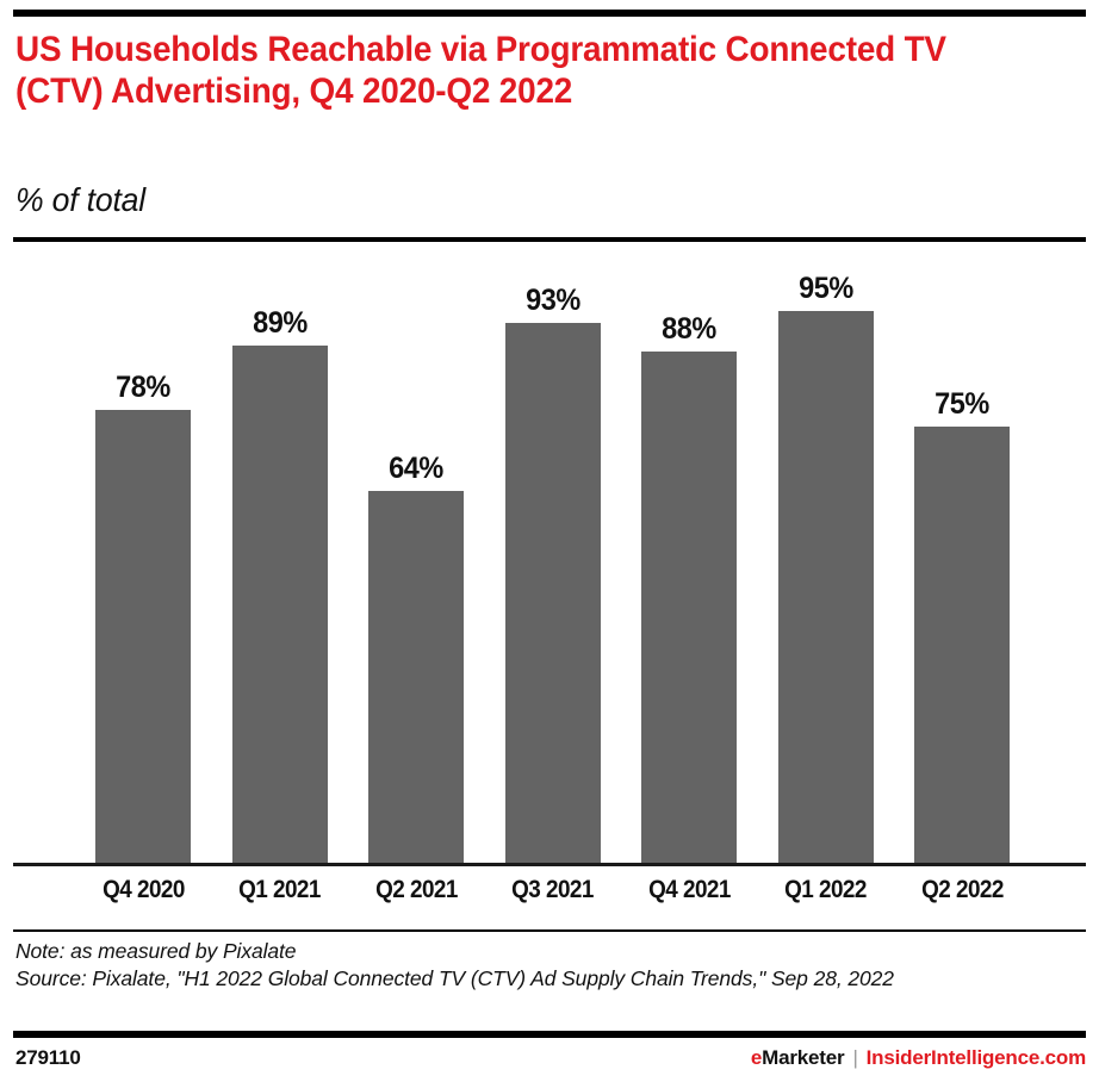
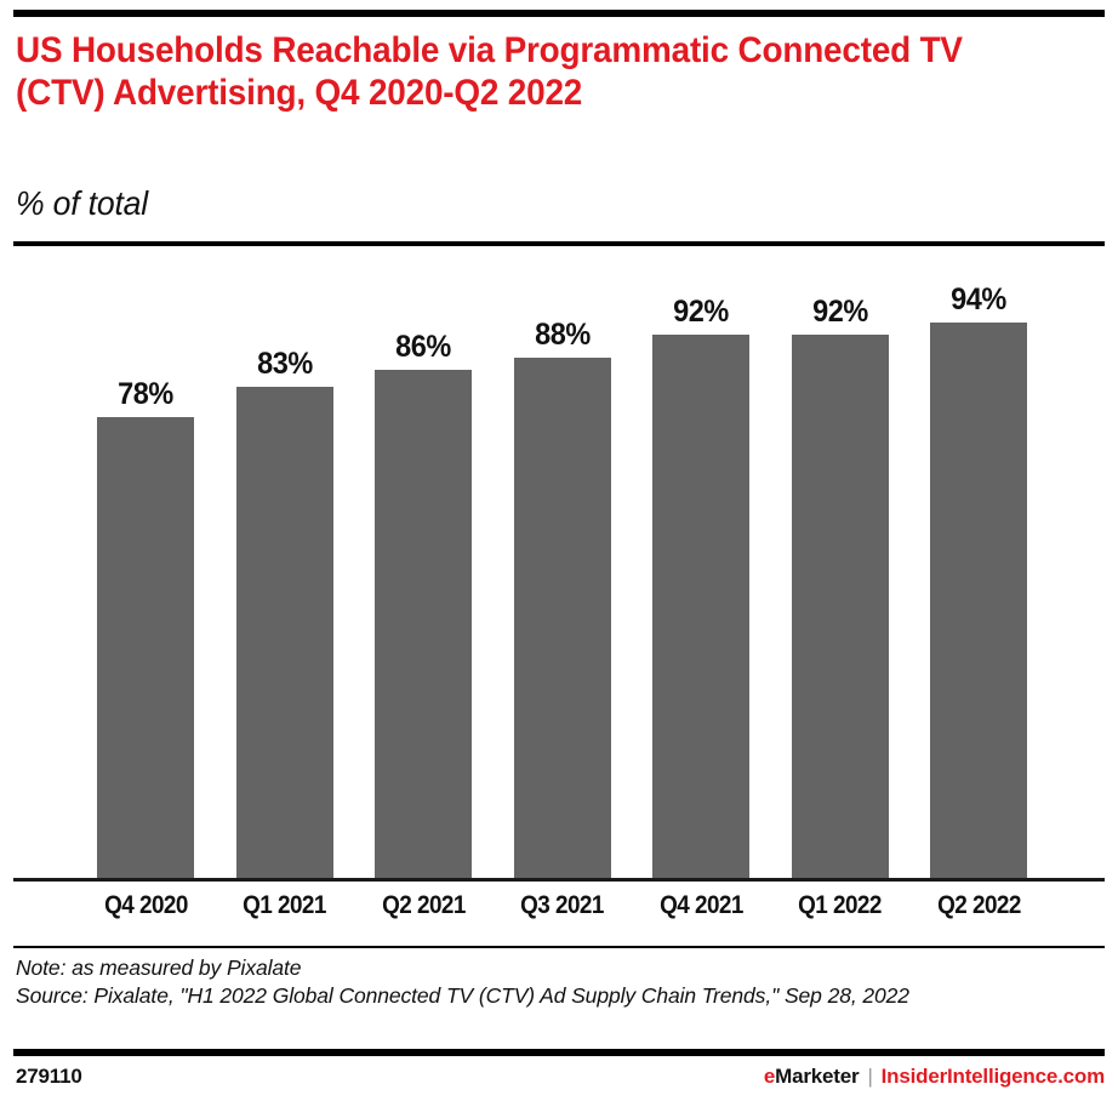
Q1 2021: 89% -> 83%
Q2 2021: 64% -> 86%
Q3 2021: 93% -> 88%
Q4 2021: 88% -> 92%
Q1 2022: 95% -> 92%
Q2 2022: 75% -> 94%
